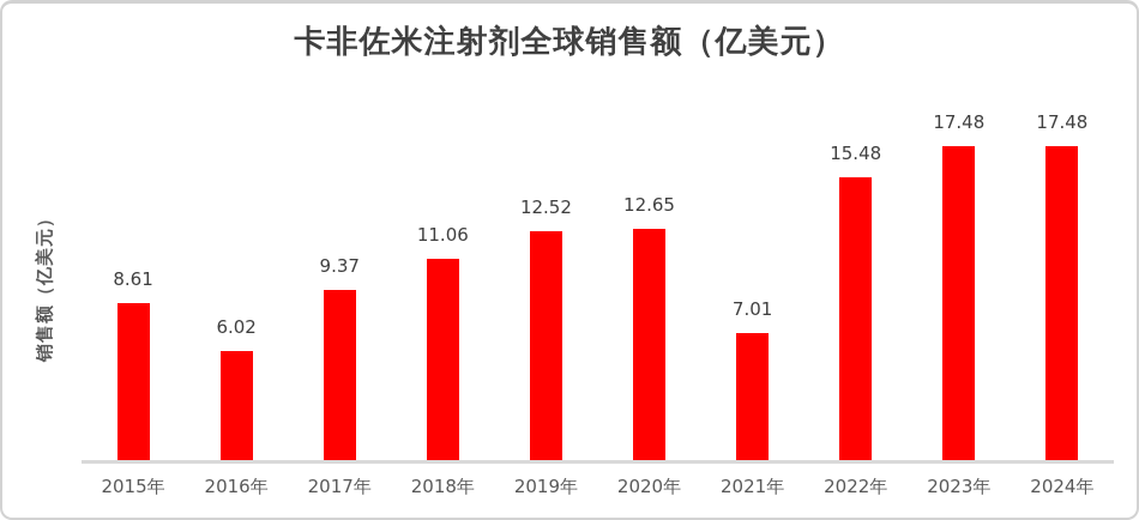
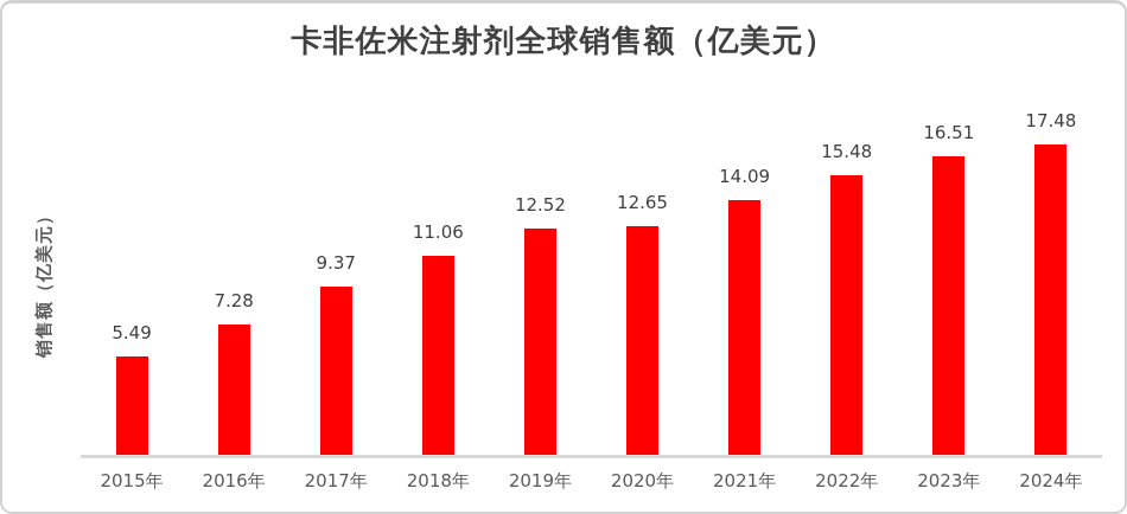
2015年: 8.61 -> 5.49
2016年: 6.02 -> 7.28
2021年: 7.01 -> 14.09
2023年: 17.48 -> 16.51
